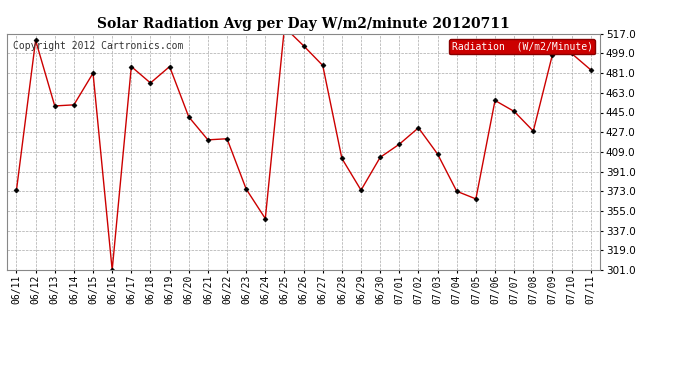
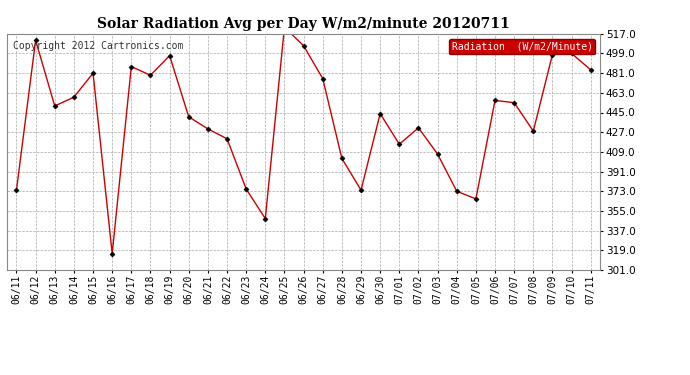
06/14: 452 -> 459
06/16: 301 -> 316
06/18: 472 -> 479
06/19: 487 -> 497
06/21: 420 -> 430
06/27: 488 -> 476
06/30: 404 -> 444
07/07: 446 -> 454
